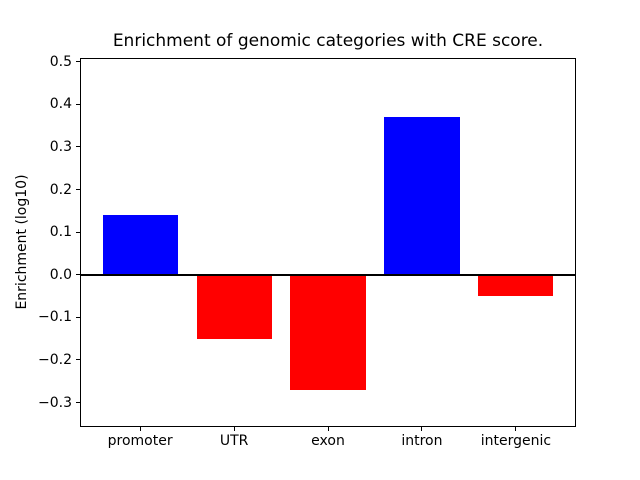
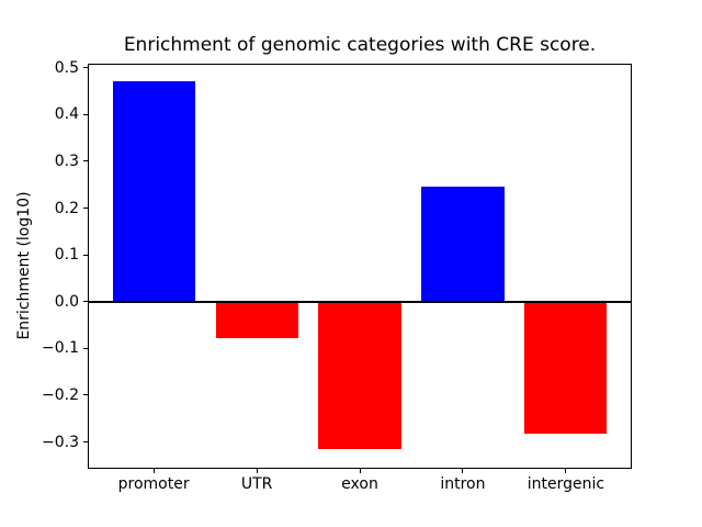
promoter: 0.14 -> 0.47
UTR: -0.15 -> -0.08
exon: -0.27 -> -0.32
intron: 0.37 -> 0.24
intergenic: -0.05 -> -0.28
